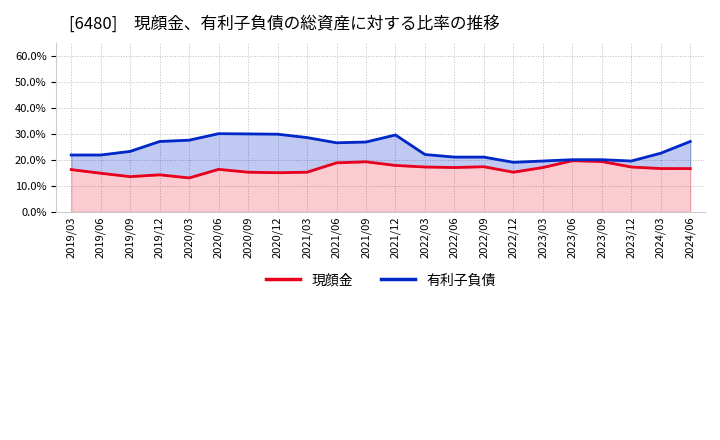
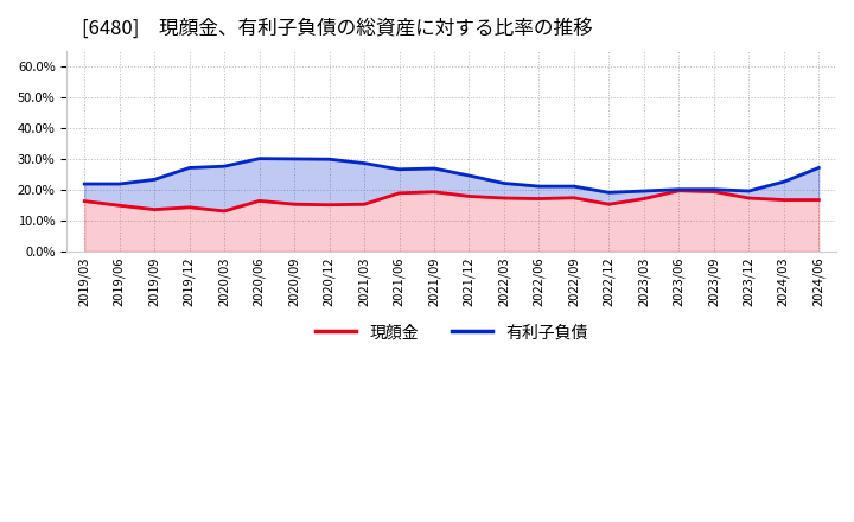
有利子負債/2021/12: 29.5% -> 24.5%
